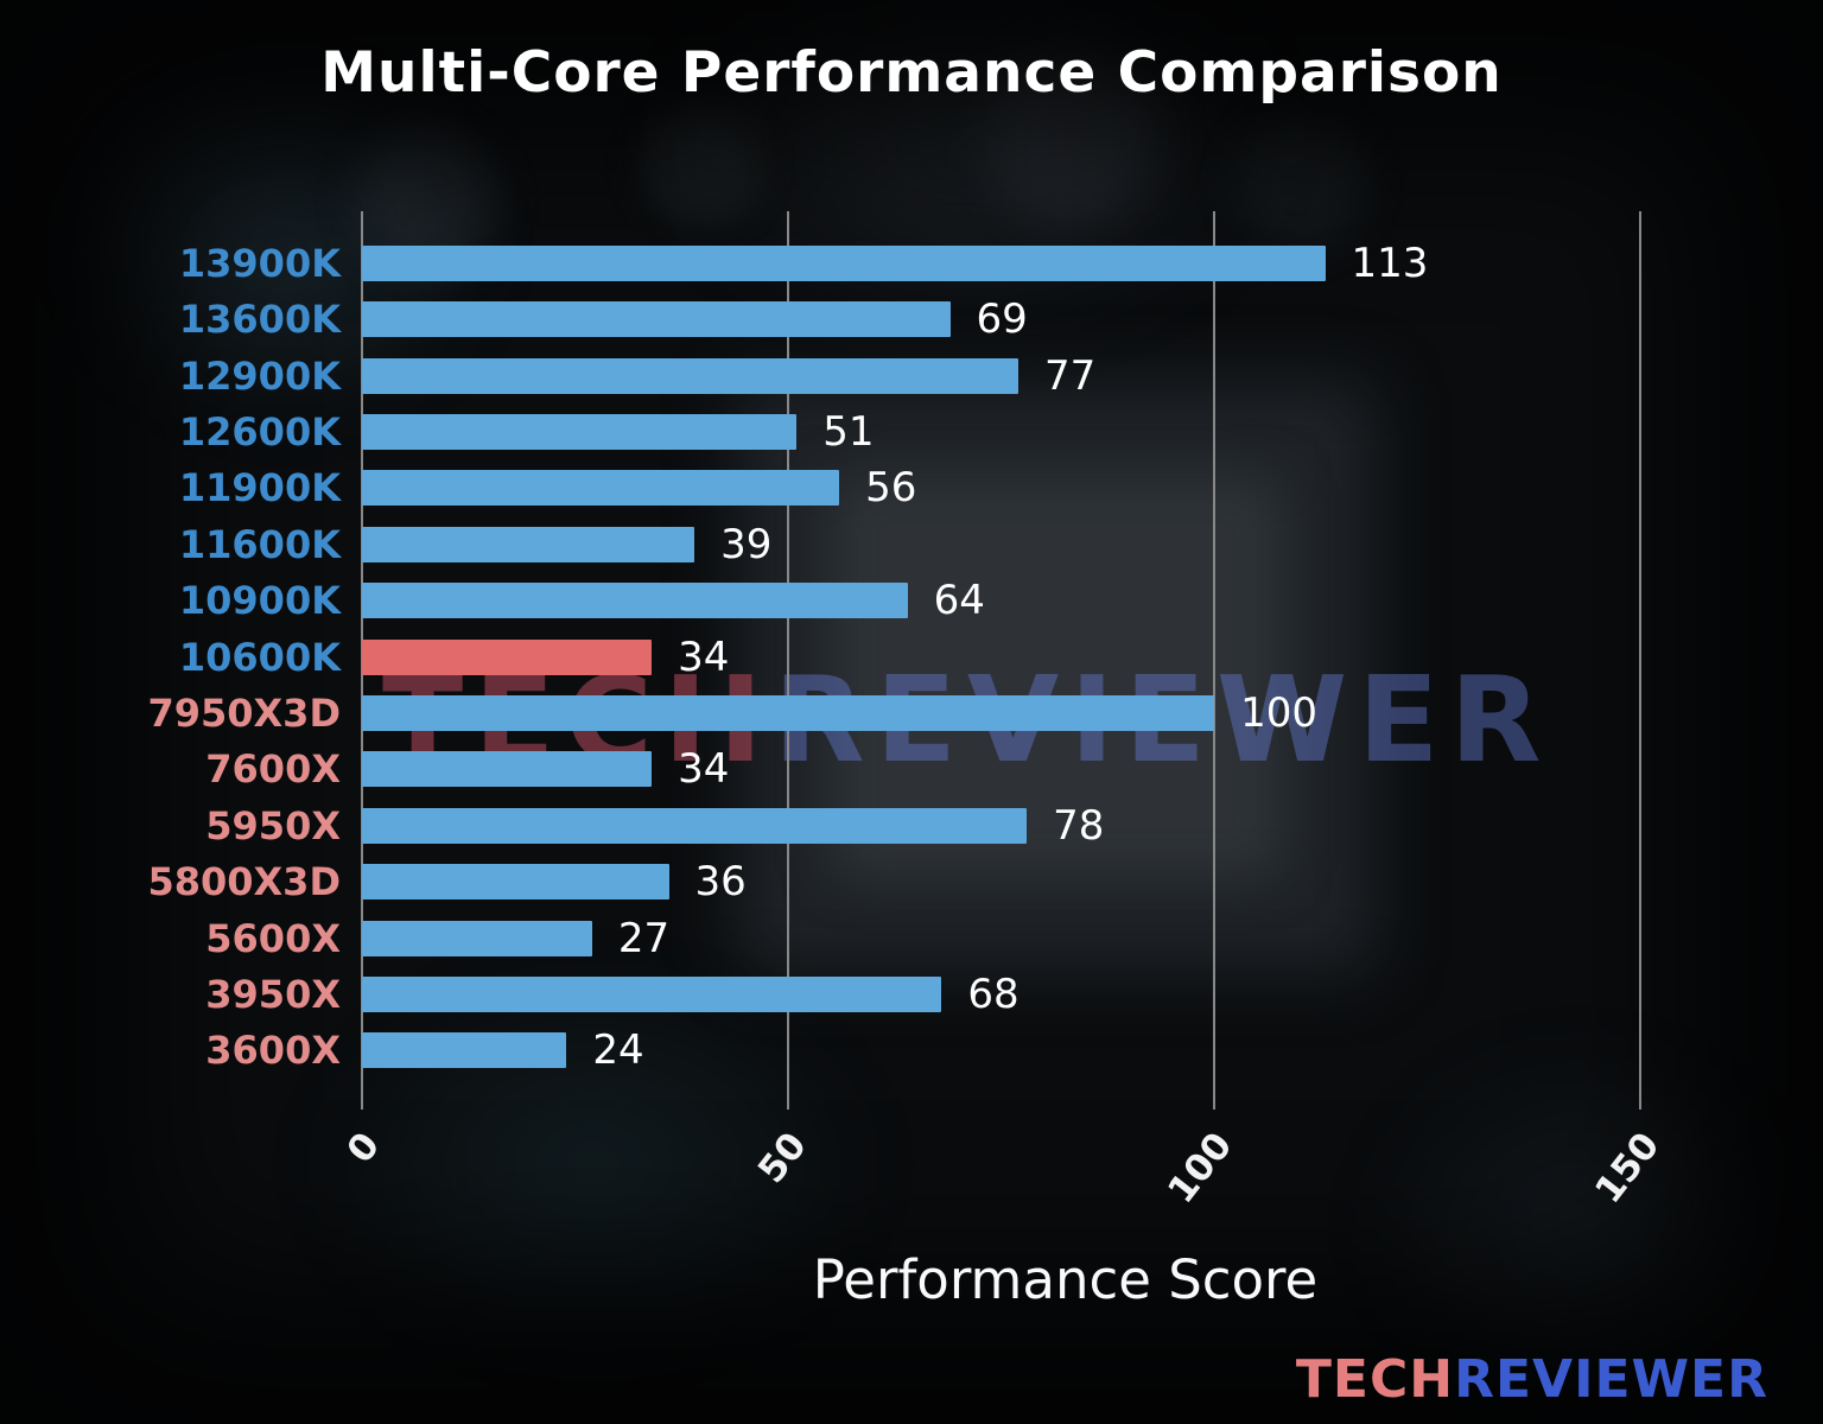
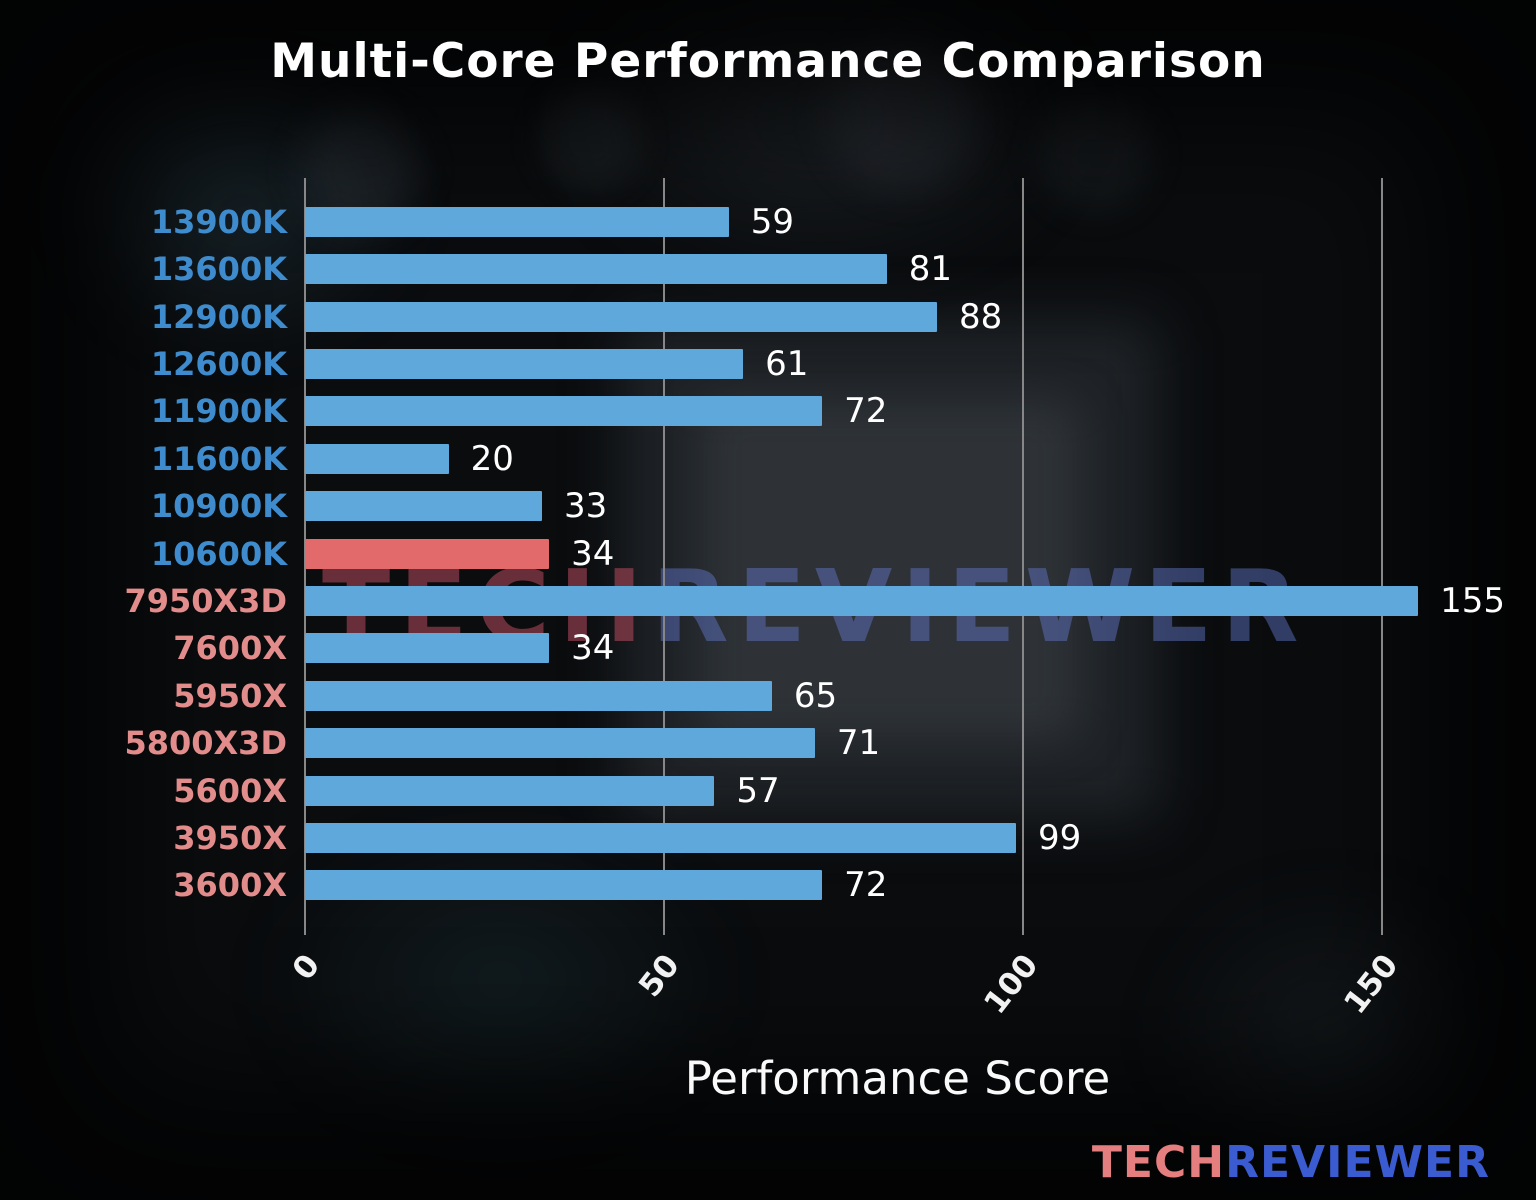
13900K: 113 -> 59
13600K: 69 -> 81
12900K: 77 -> 88
12600K: 51 -> 61
11900K: 56 -> 72
11600K: 39 -> 20
10900K: 64 -> 33
7950X3D: 100 -> 155
5950X: 78 -> 65
5800X3D: 36 -> 71
5600X: 27 -> 57
3950X: 68 -> 99
3600X: 24 -> 72
